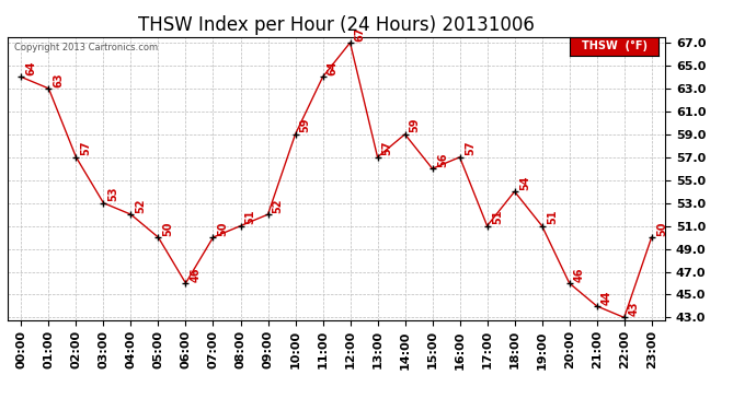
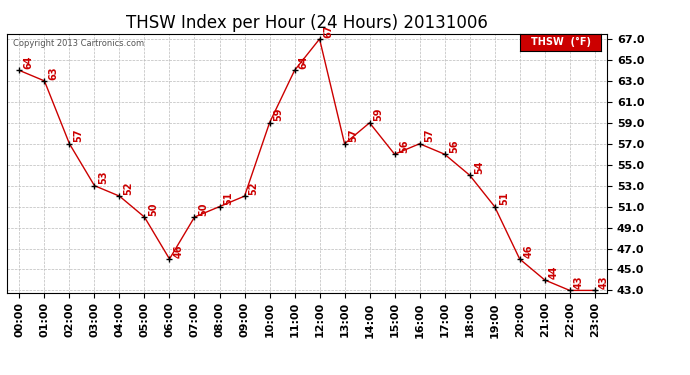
17:00: 51 -> 56
23:00: 50 -> 43
